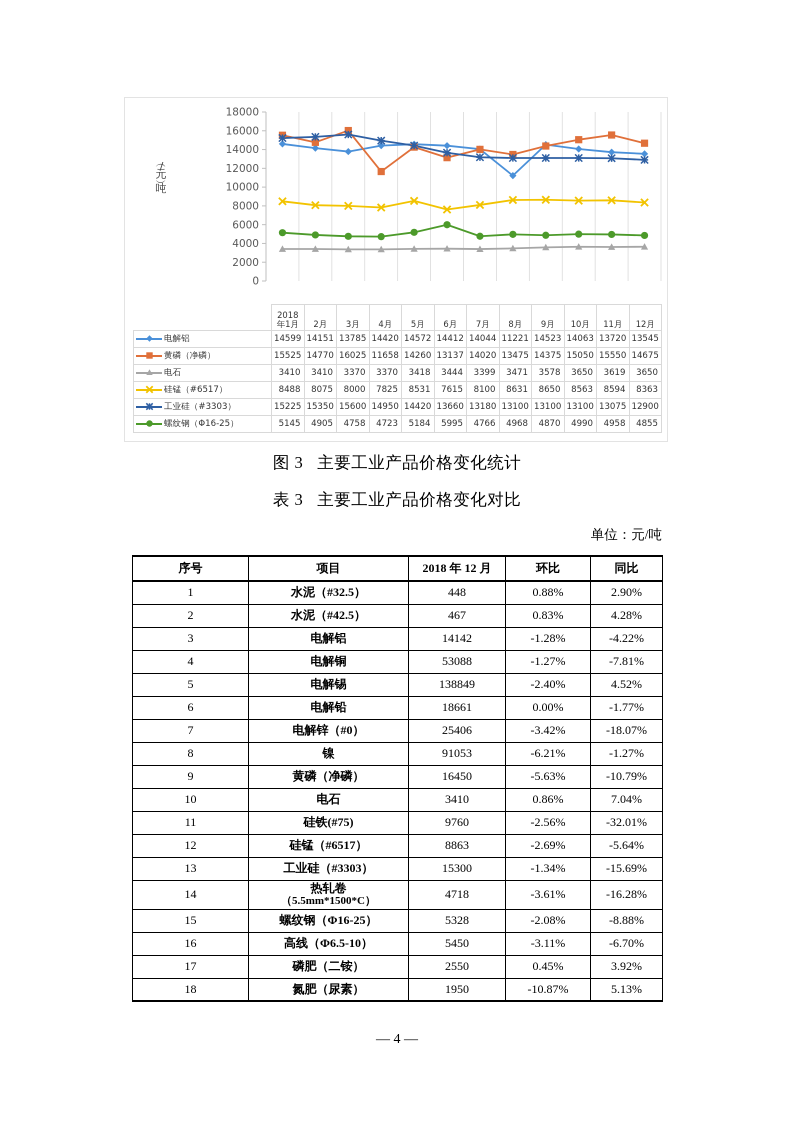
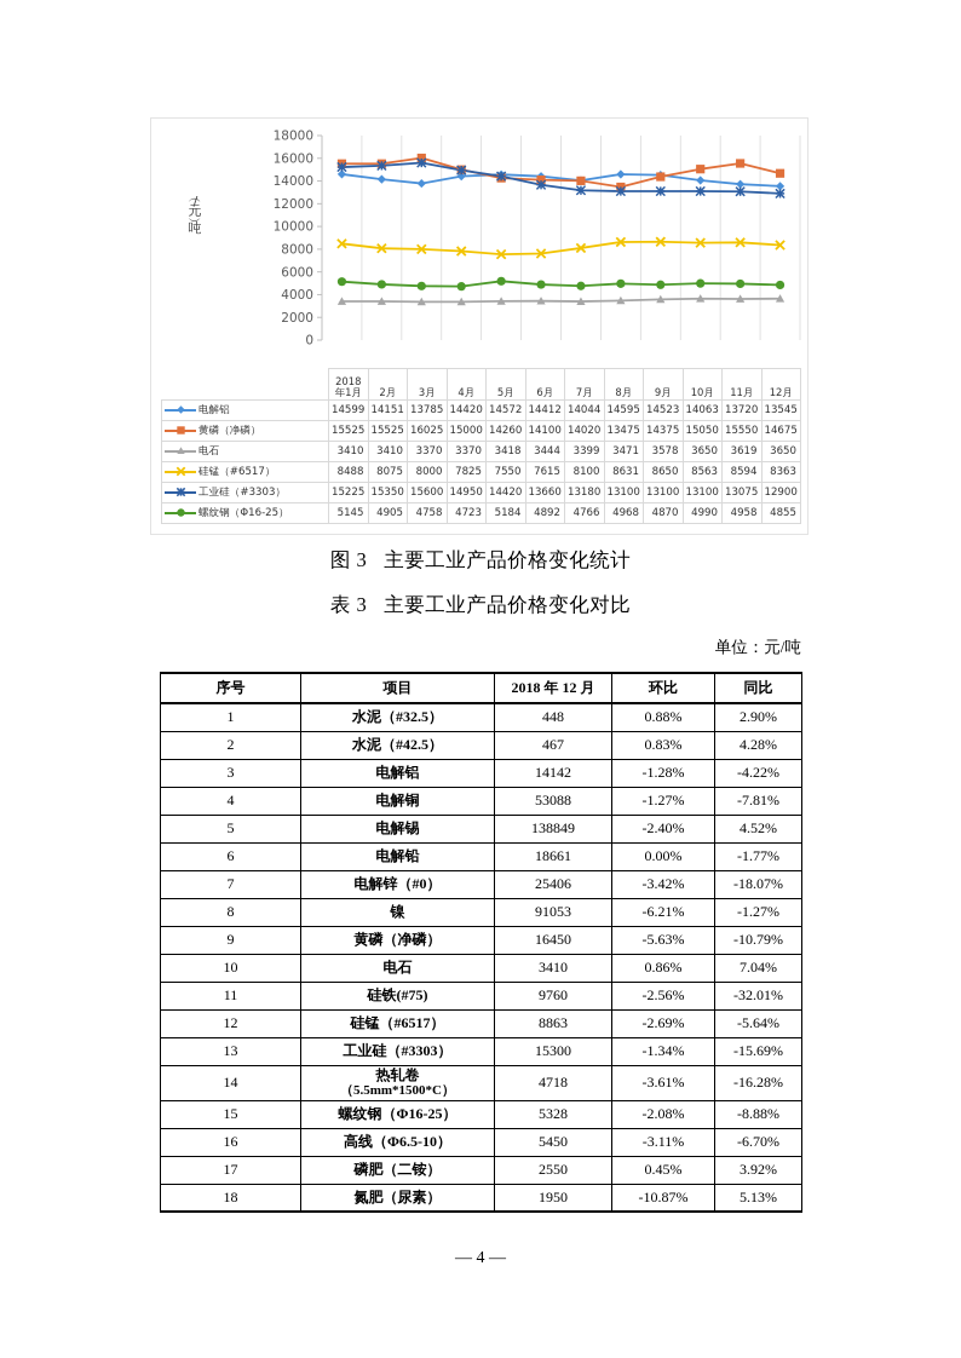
黄磷（净磷）/2月: 14770 -> 15525
黄磷（净磷）/4月: 11658 -> 15000
硅锰（#6517）/5月: 8531 -> 7550
黄磷（净磷）/6月: 13137 -> 14100
螺纹钢（Φ16-25）/6月: 5995 -> 4892
电解铝/8月: 11221 -> 14595
